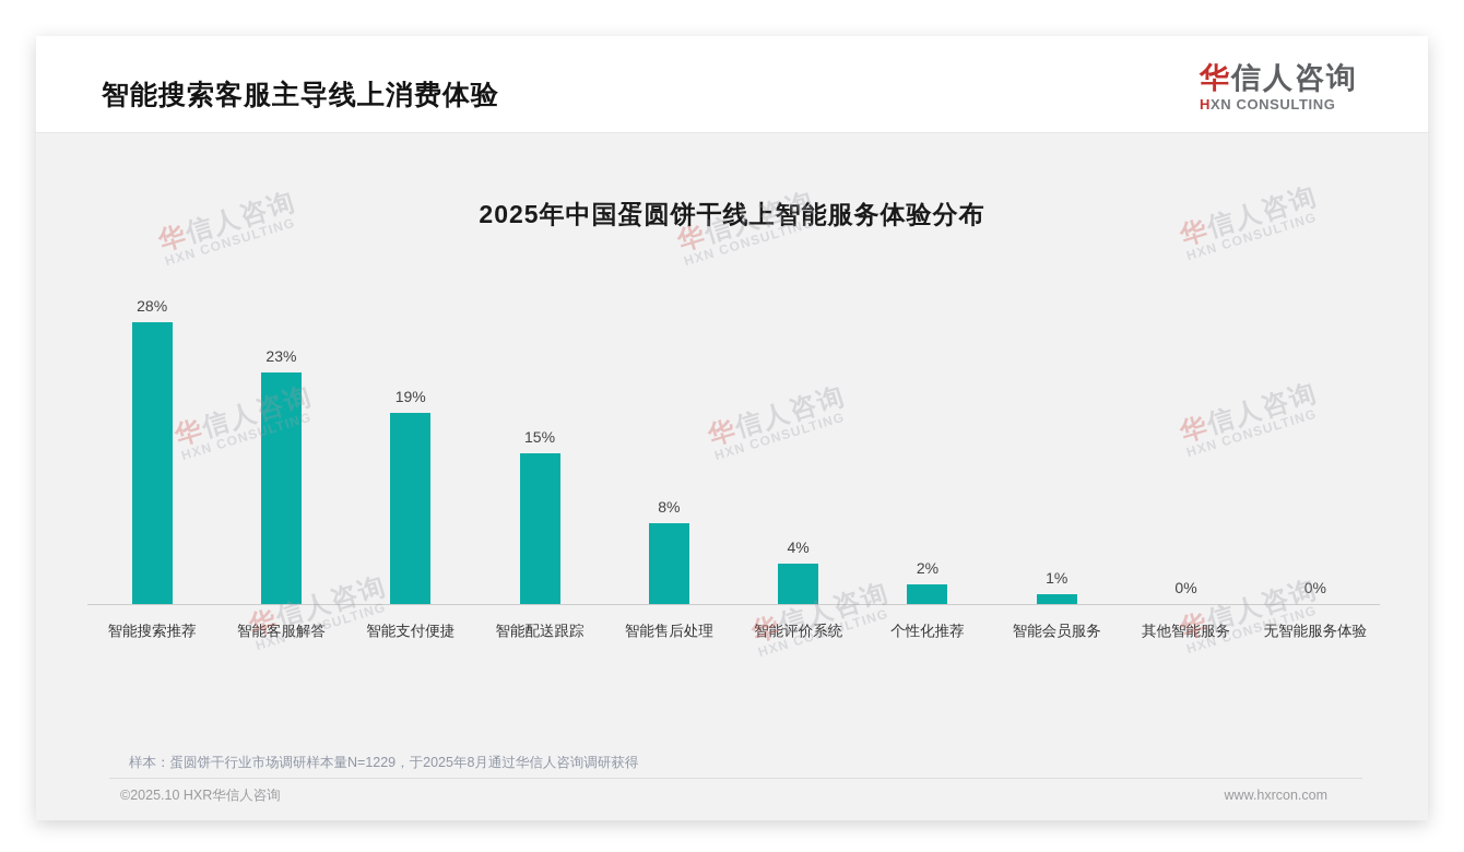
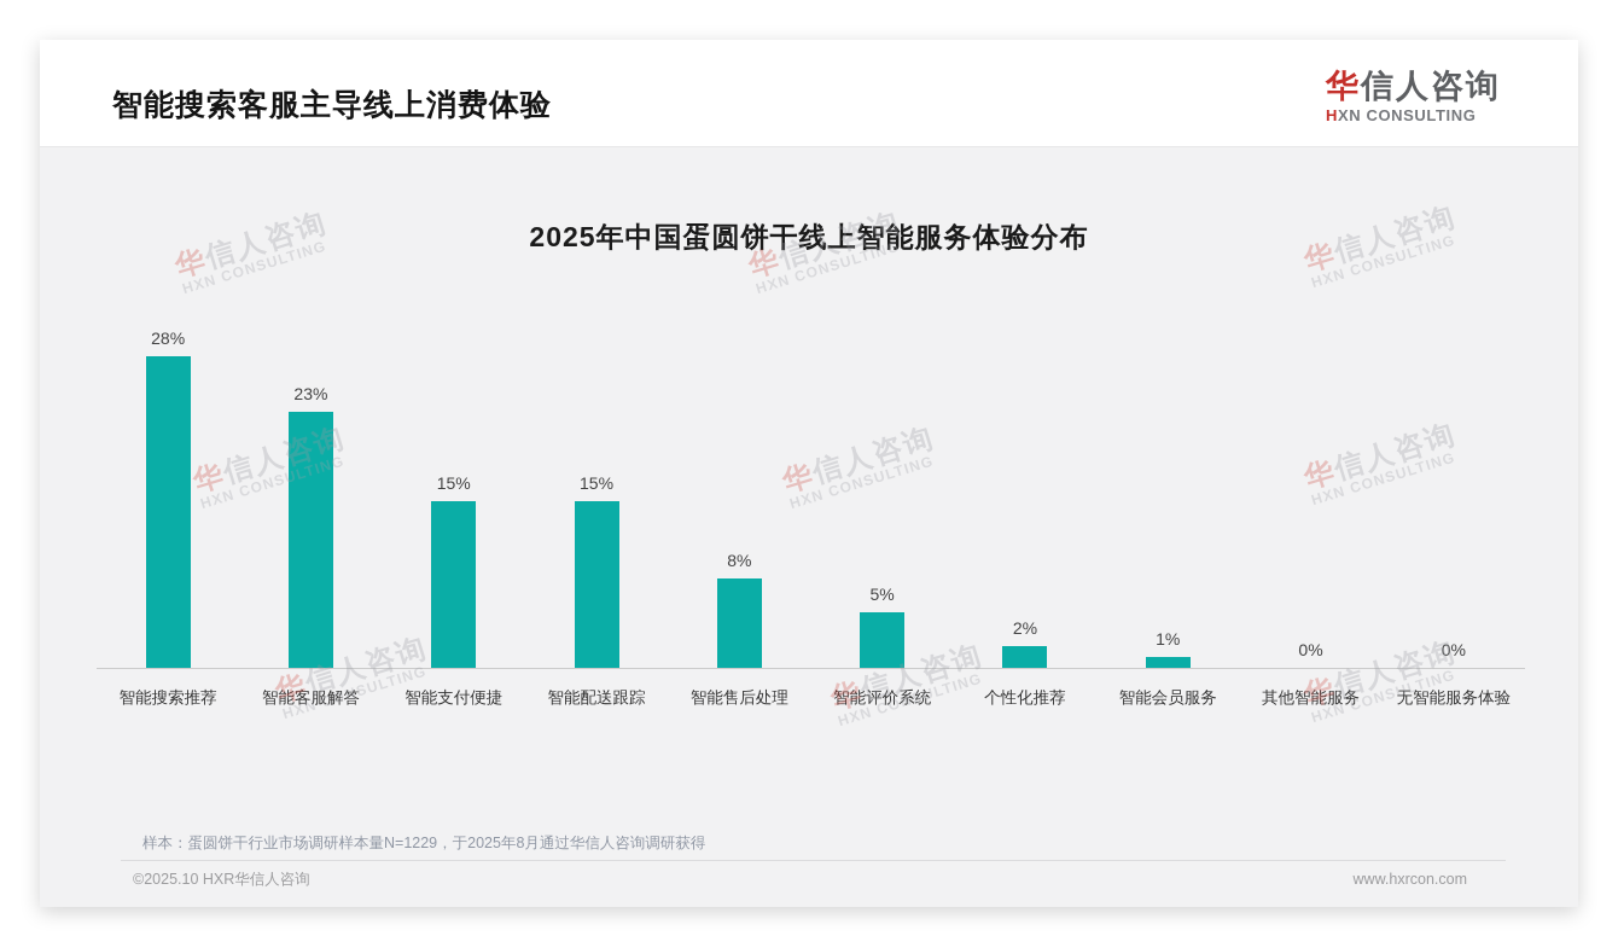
智能支付便捷: 19% -> 15%
智能评价系统: 4% -> 5%
